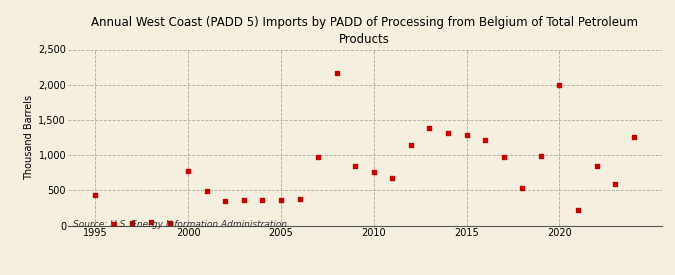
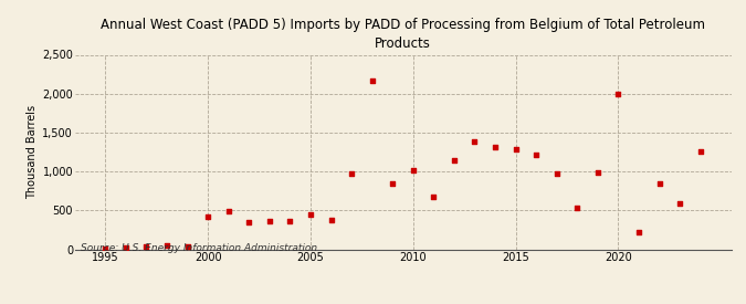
1995: 440 -> 10
2000: 780 -> 420
2005: 360 -> 450
2010: 760 -> 1,020
